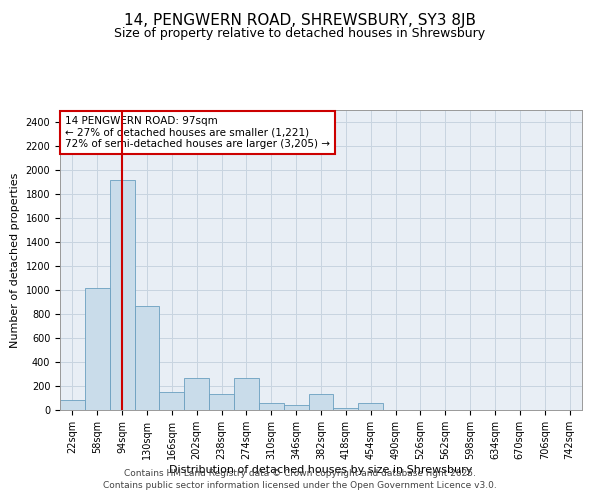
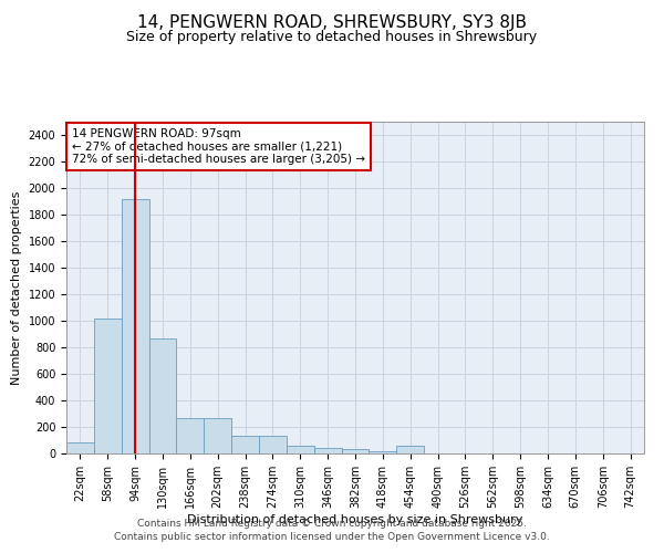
166sqm: 150 -> 260
274sqm: 270 -> 140
382sqm: 130 -> 30
